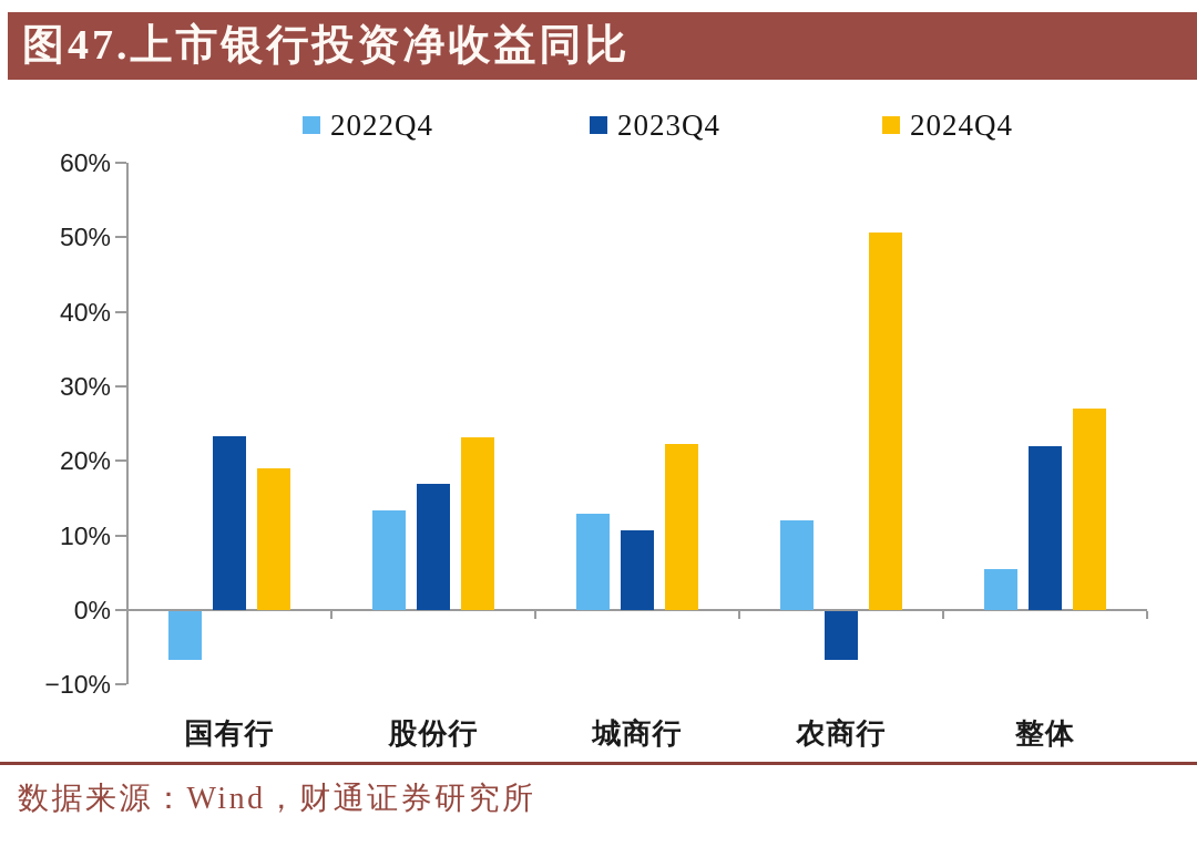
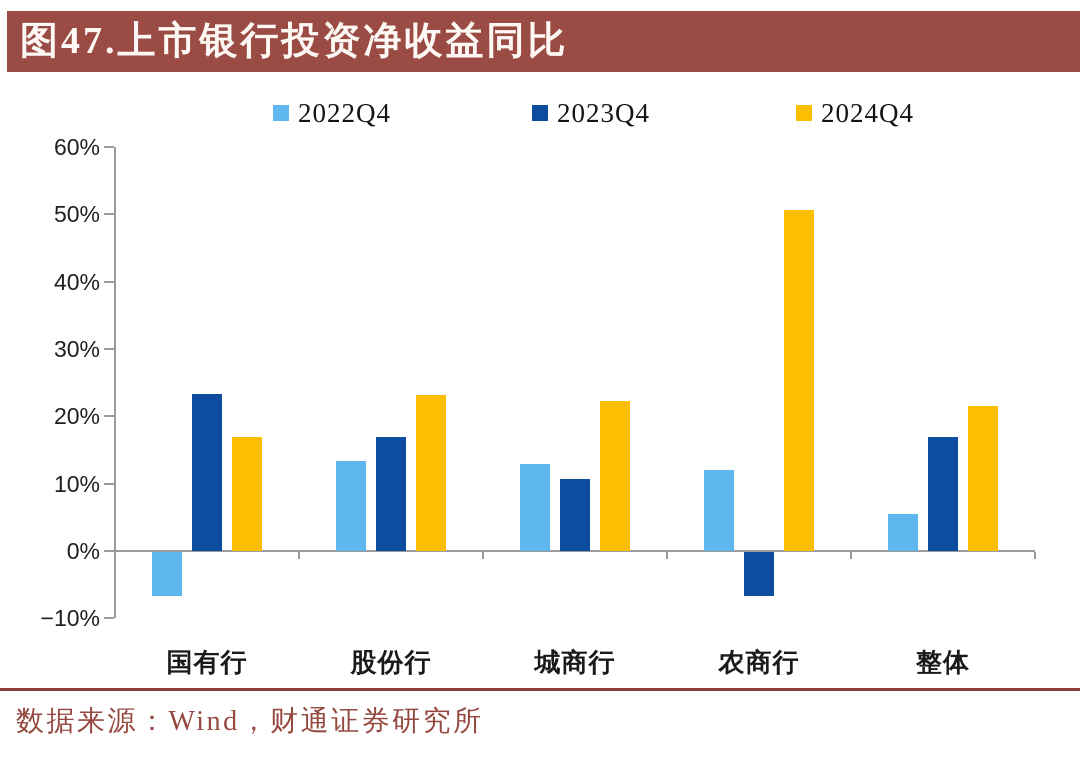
2024Q4/国有行: 19% -> 17%
2023Q4/整体: 22% -> 17%
2024Q4/整体: 27% -> 22%
